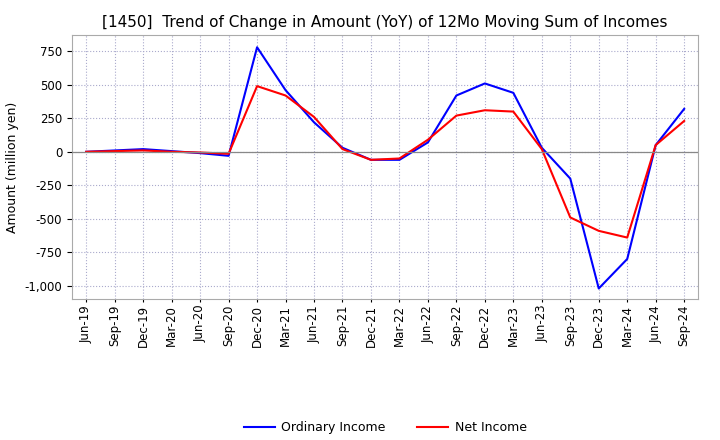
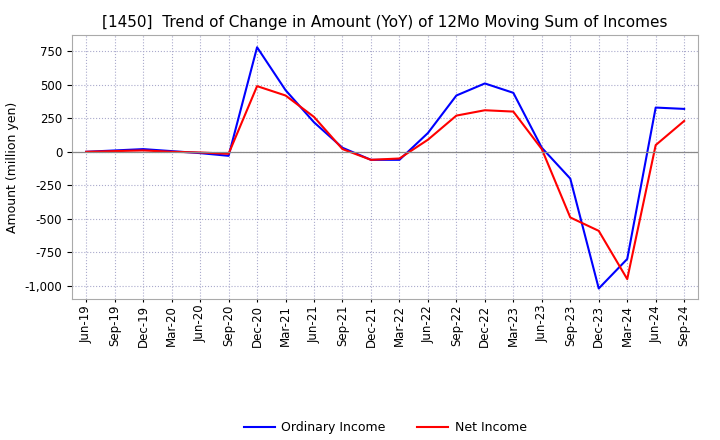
Ordinary Income/Jun-22: 70 -> 140
Net Income/Mar-24: -640 -> -950
Ordinary Income/Jun-24: 50 -> 330
